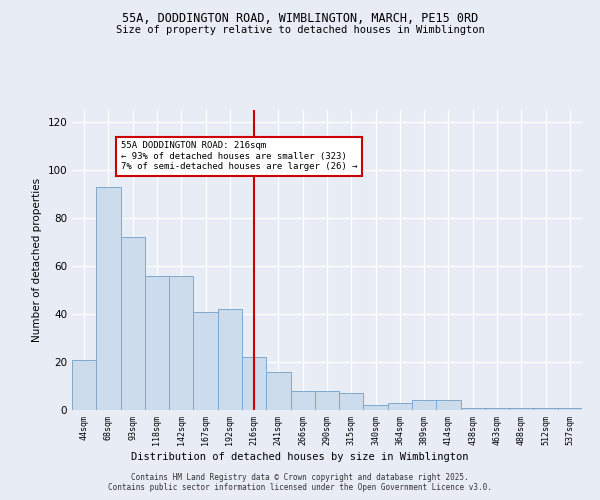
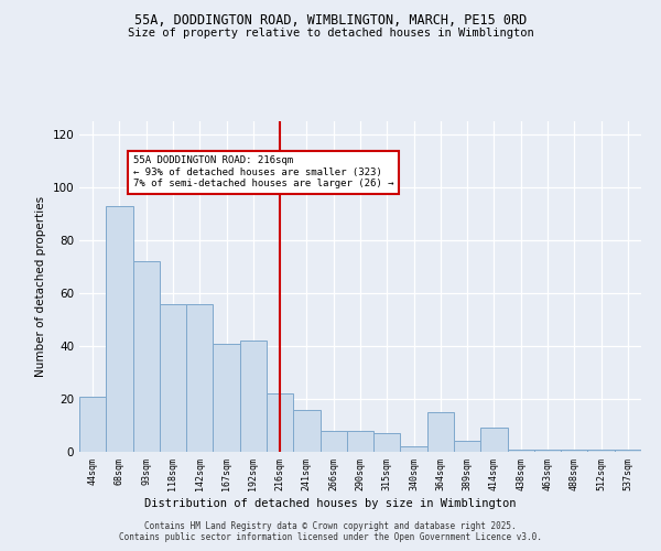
364sqm: 3 -> 15
414sqm: 4 -> 9
